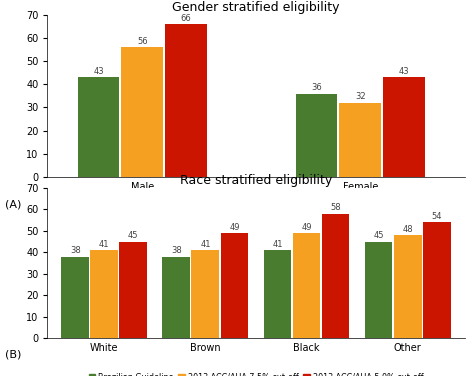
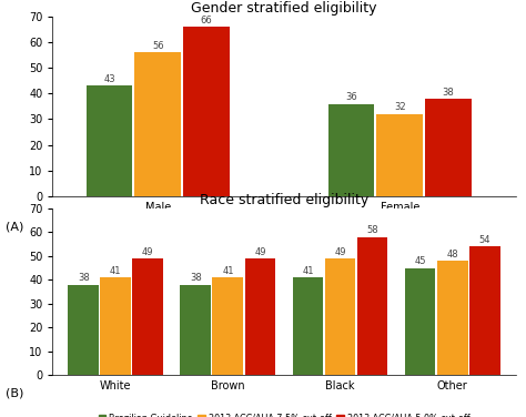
Gender stratified eligibility/2013 ACC/AHA 5.0% cut-off/Female: 43 -> 38
Race stratified eligibility/2013 ACC/AHA 5.0% cut-off/White: 45 -> 49
